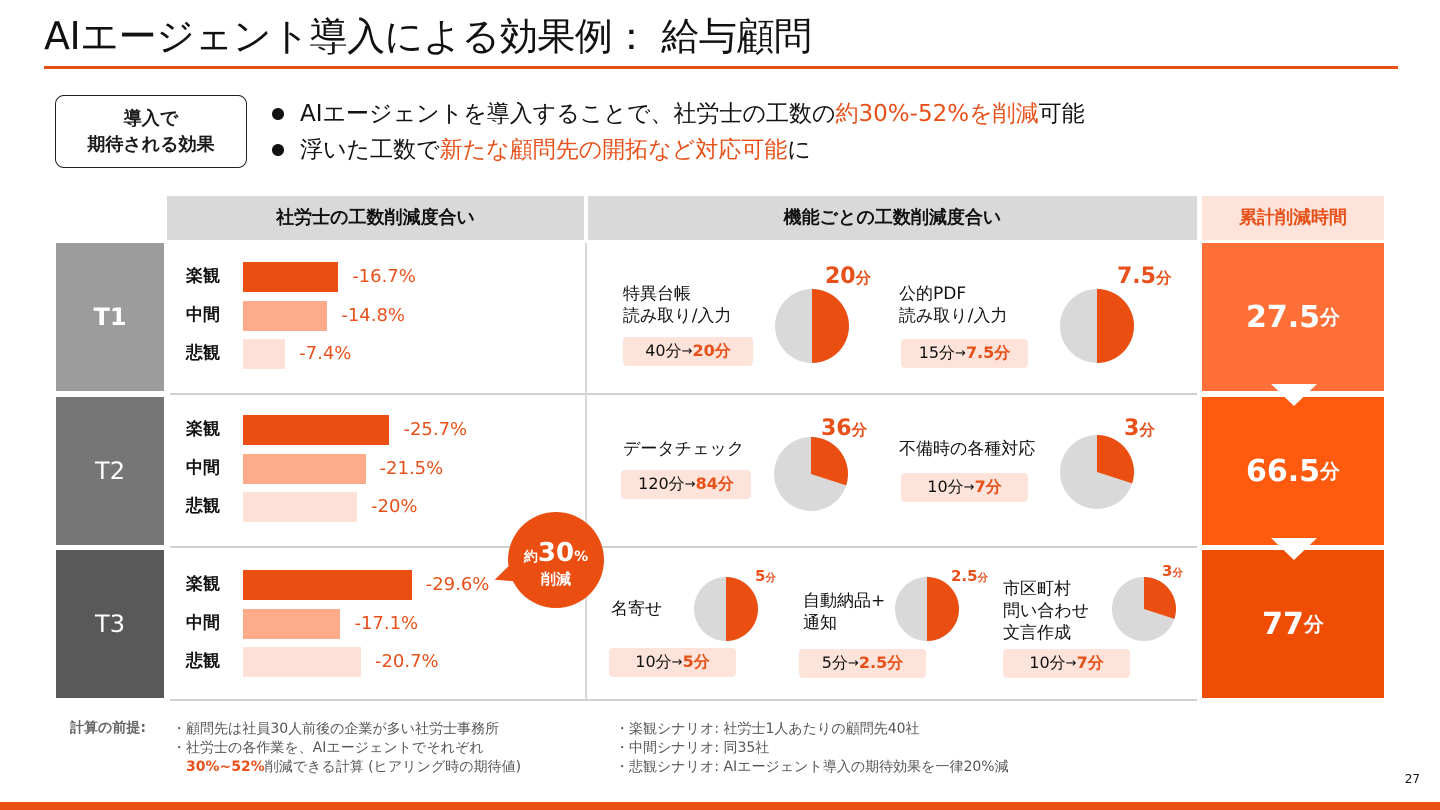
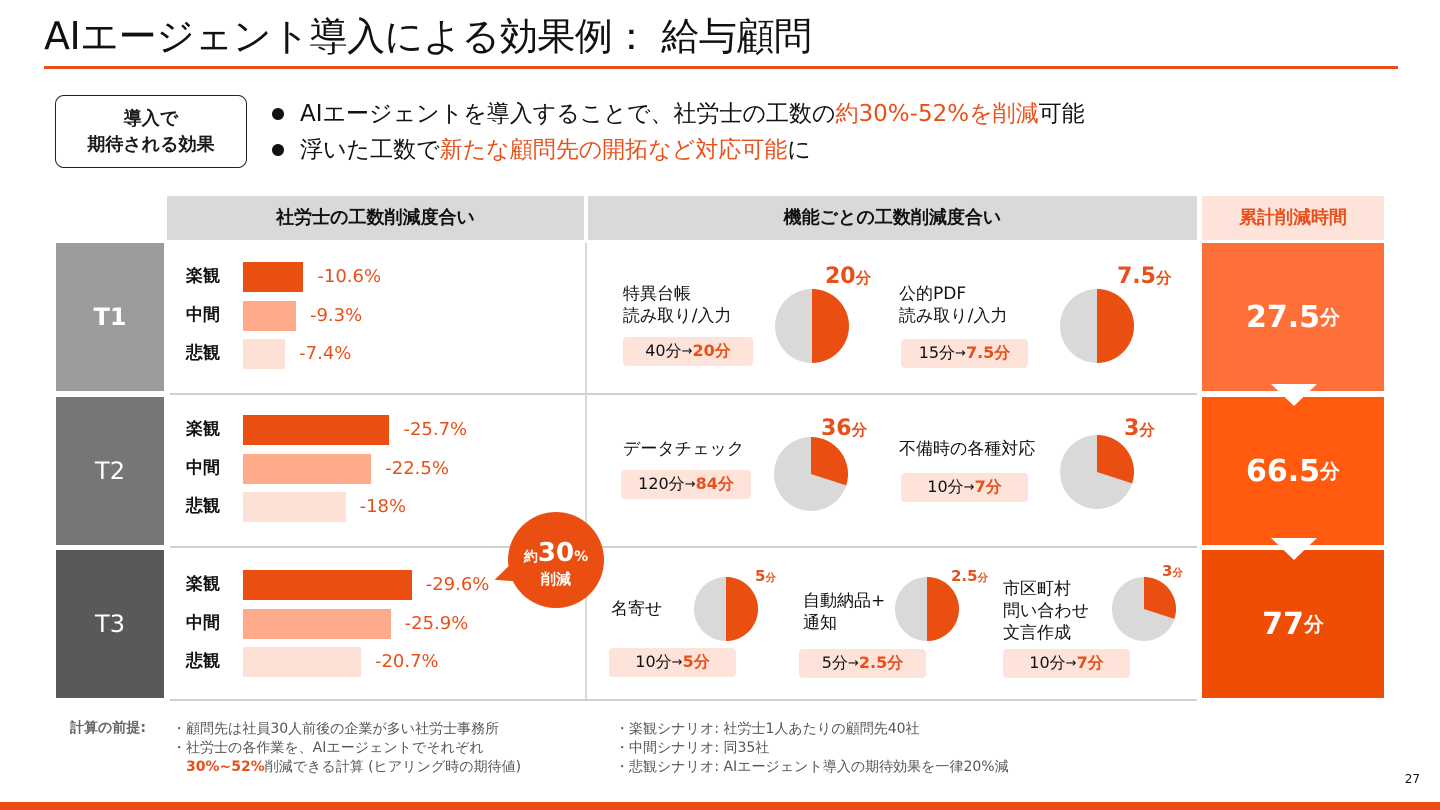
楽観/T1: -16.7% -> -10.6%
中間/T1: -14.8% -> -9.3%
中間/T2: -21.5% -> -22.5%
悲観/T2: -20% -> -18%
中間/T3: -17.1% -> -25.9%
